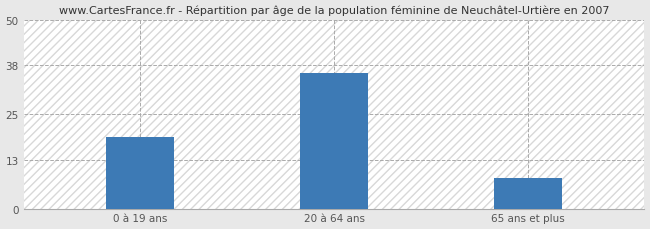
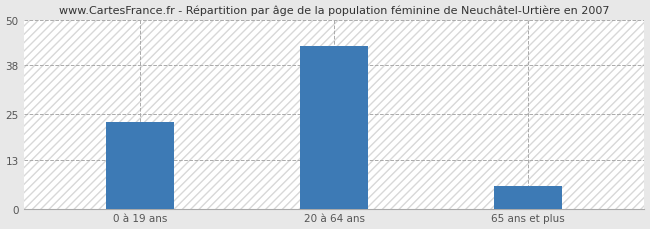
0 à 19 ans: 19 -> 23
20 à 64 ans: 36 -> 43
65 ans et plus: 8 -> 6
